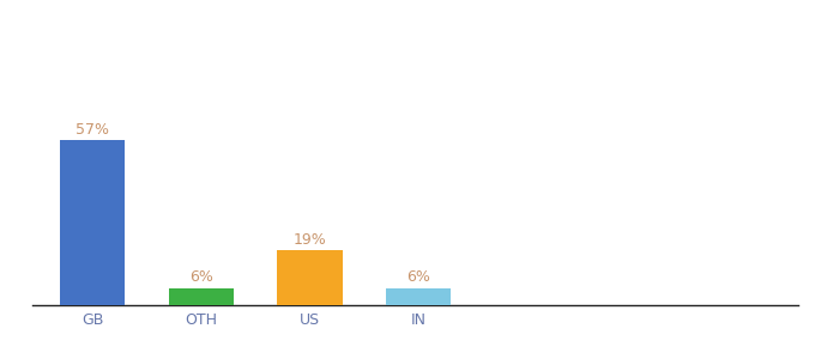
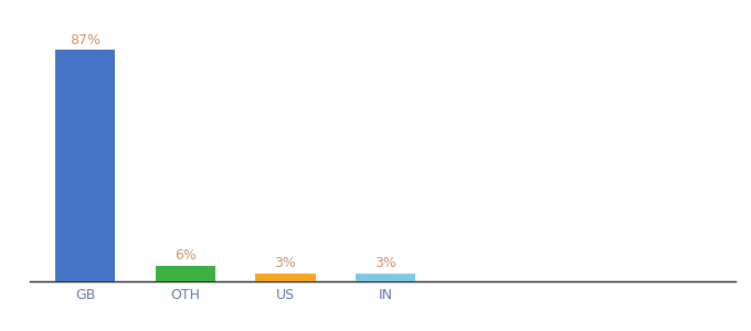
GB: 57% -> 87%
US: 19% -> 3%
IN: 6% -> 3%
